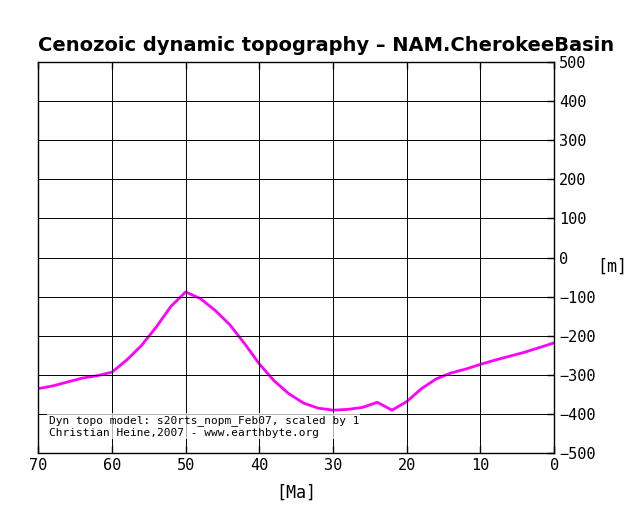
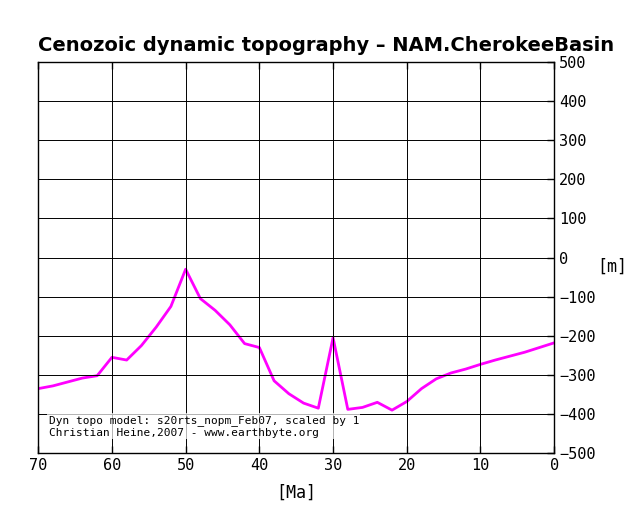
60: -293 -> -255
50: -88 -> -30
40: -272 -> -230
30: -390 -> -205
